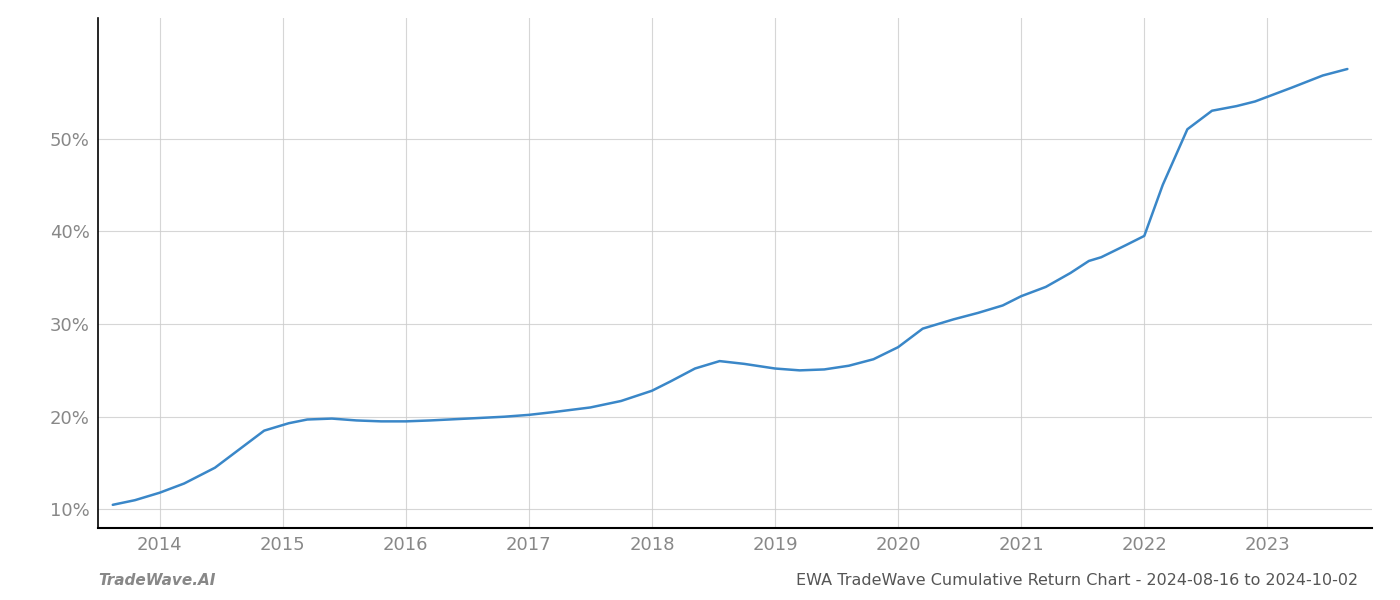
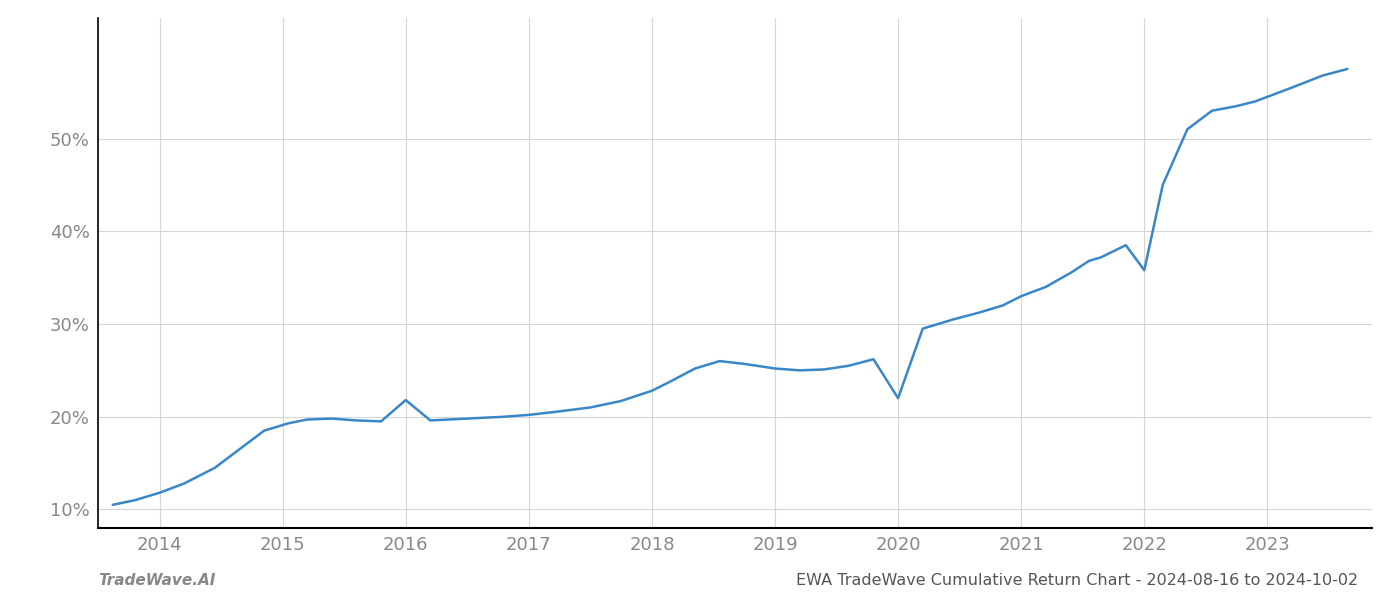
2016: 19.5% -> 21.8%
2020: 27.5% -> 22.0%
2022: 39.5% -> 35.8%
